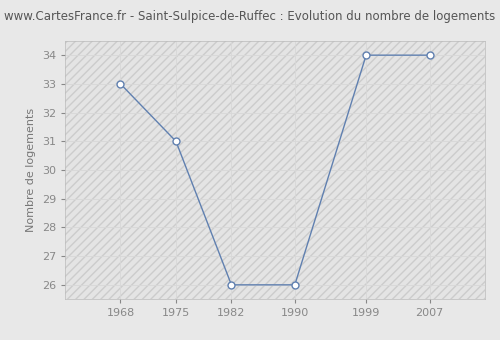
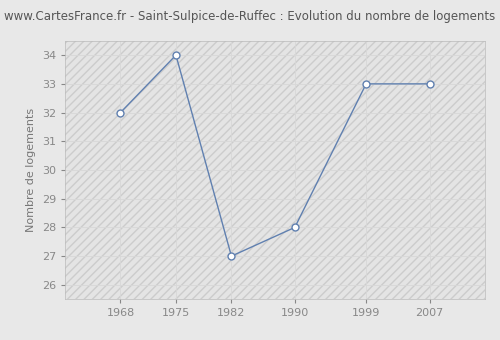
1968: 33 -> 32
1975: 31 -> 34
1982: 26 -> 27
1990: 26 -> 28
1999: 34 -> 33
2007: 34 -> 33
